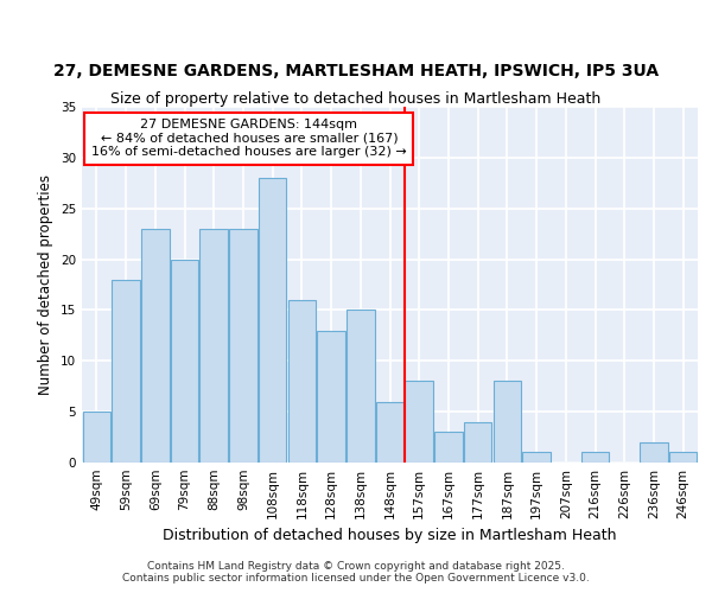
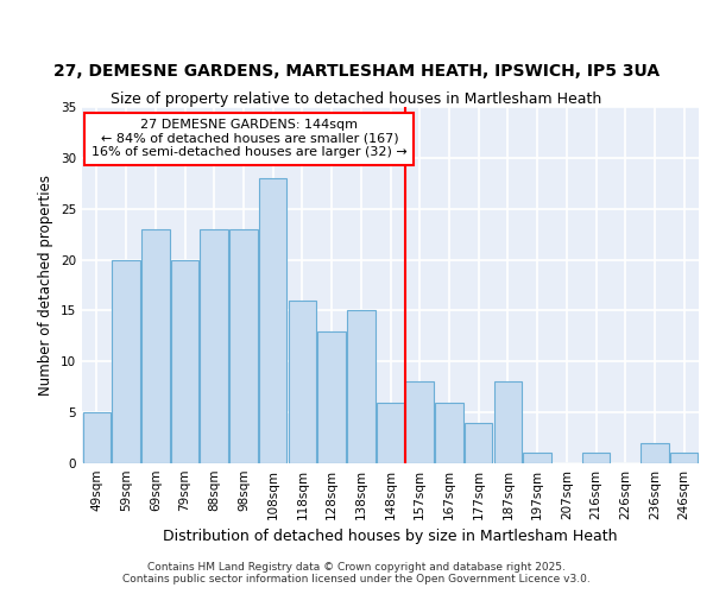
59sqm: 18 -> 20
167sqm: 3 -> 6
